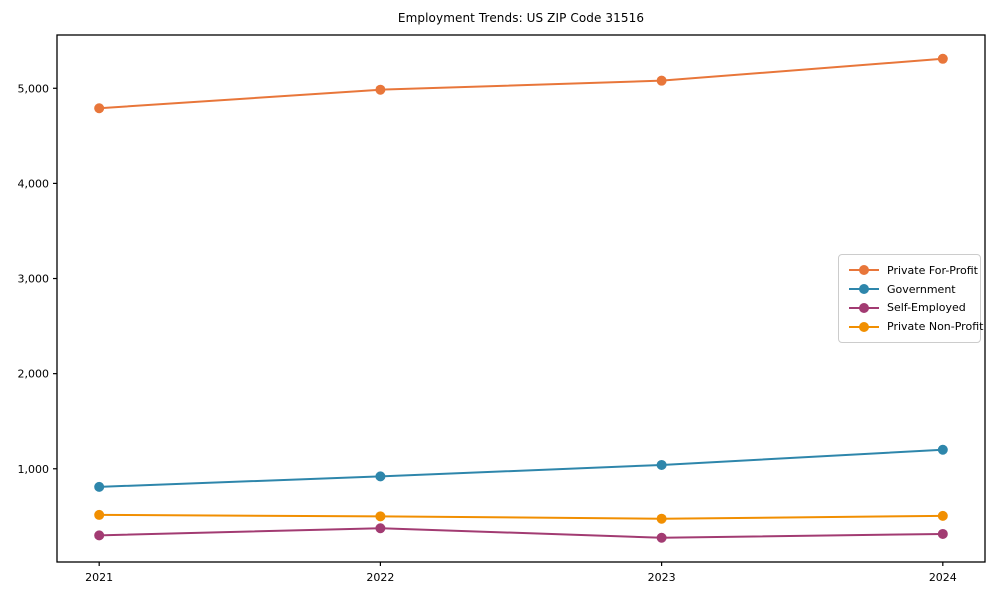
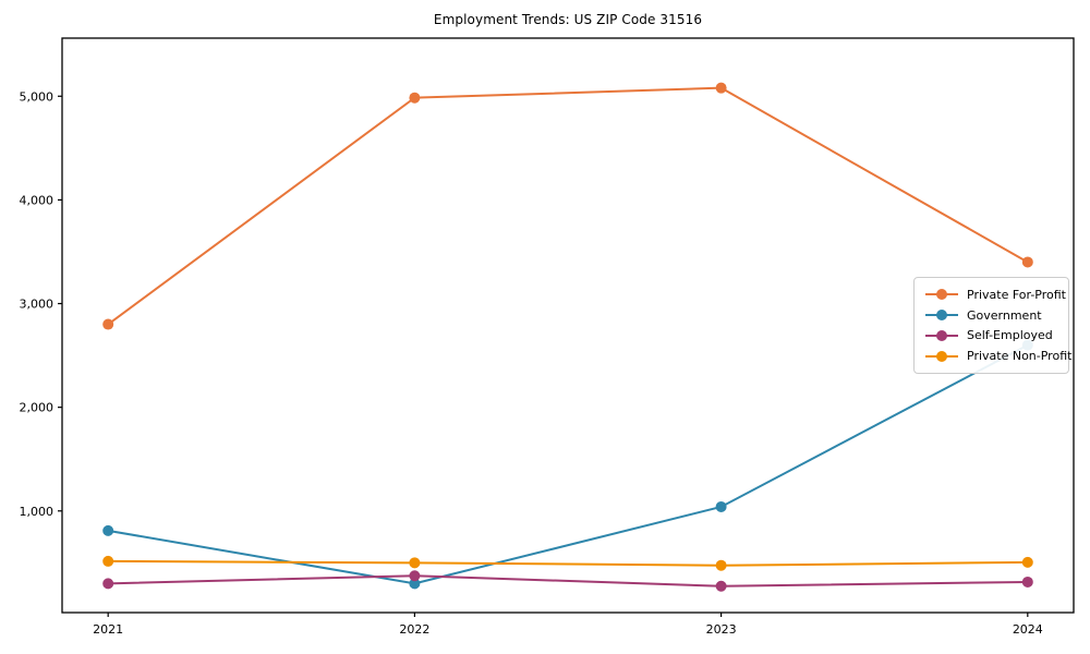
Private For-Profit/2021: 4800 -> 2800
Government/2022: 900 -> 300
Private For-Profit/2024: 5300 -> 3400
Government/2024: 1200 -> 2600
